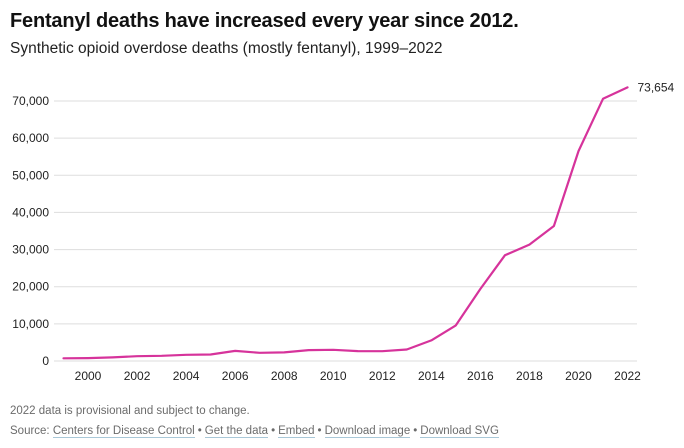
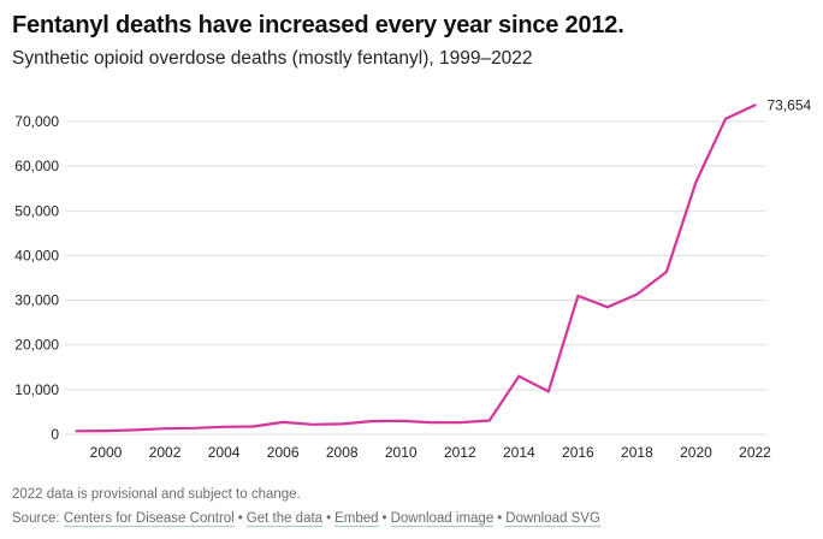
2014: 6000 -> 13000
2016: 19000 -> 31000
